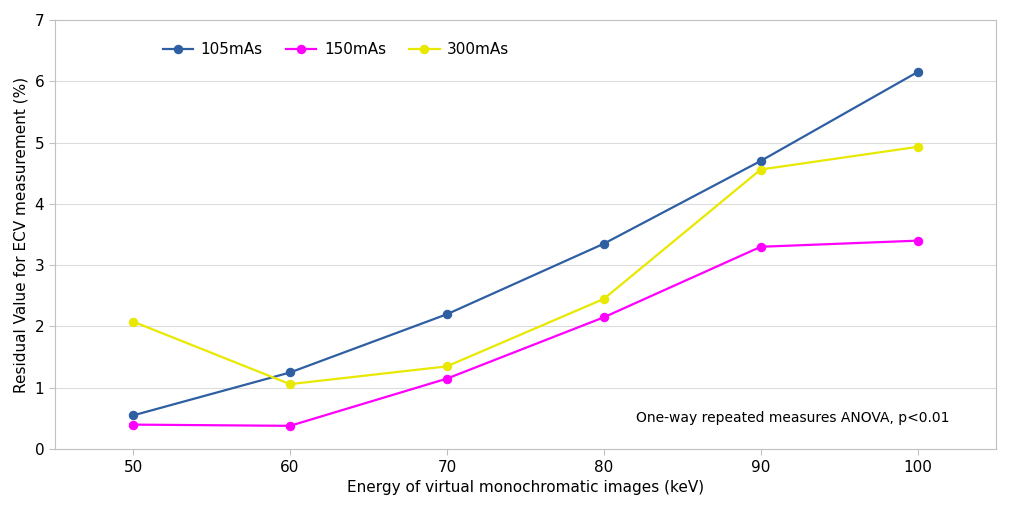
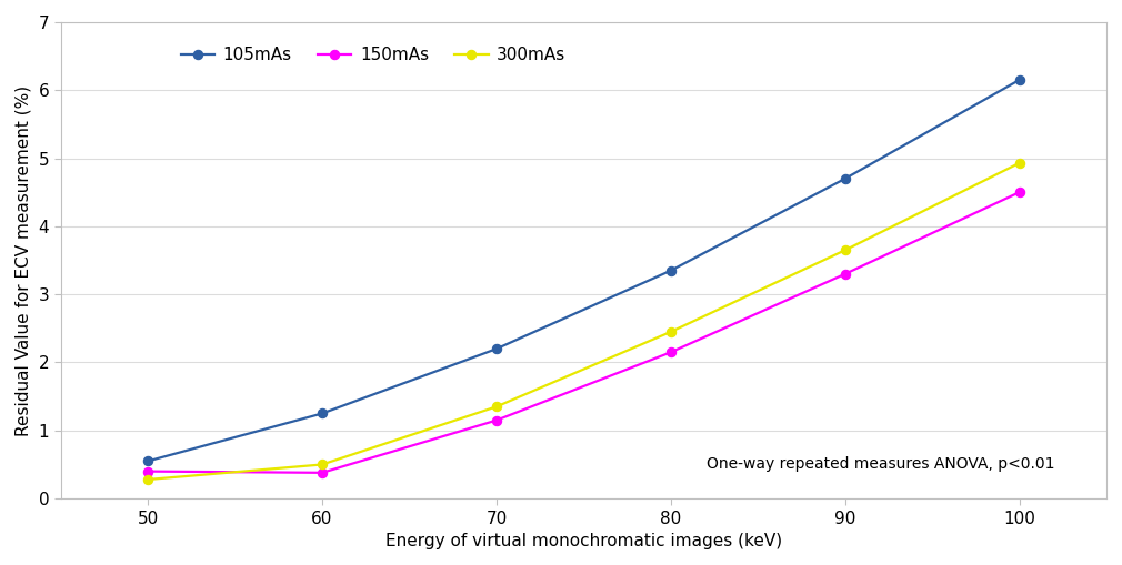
300mAs/50: 2.08 -> 0.28
300mAs/60: 1.06 -> 0.50
300mAs/90: 4.56 -> 3.65
150mAs/100: 3.40 -> 4.50
